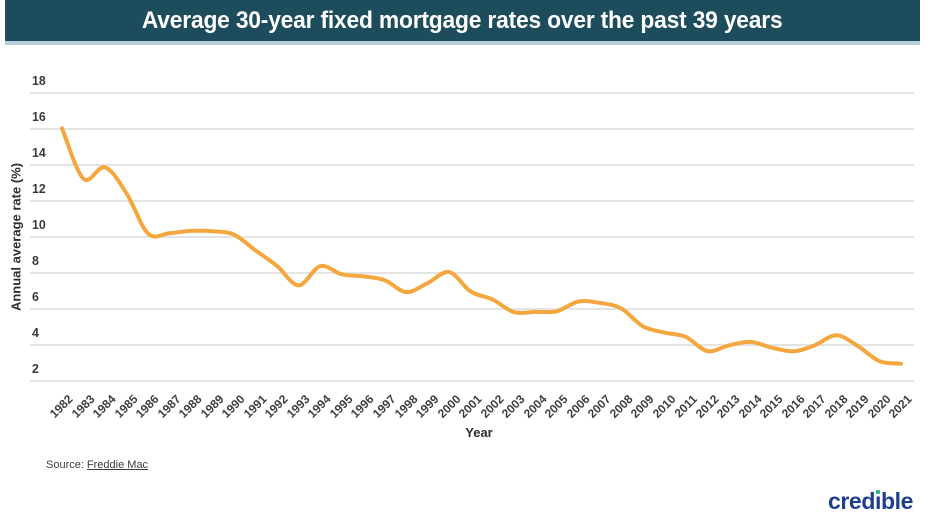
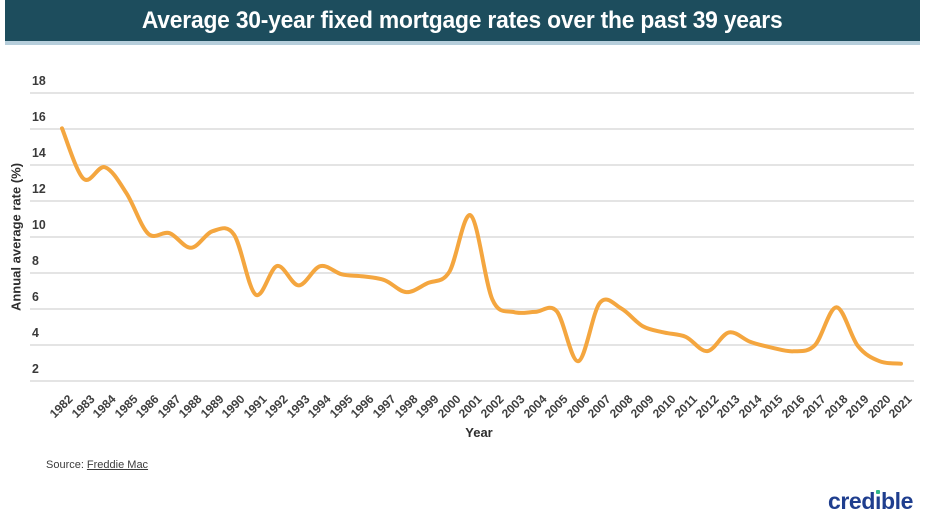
1988: 10.3 -> 9.4
1991: 9.2 -> 6.8
2001: 7.0 -> 11.2
2006: 6.4 -> 3.1
2013: 4.0 -> 4.7
2018: 4.5 -> 6.1
